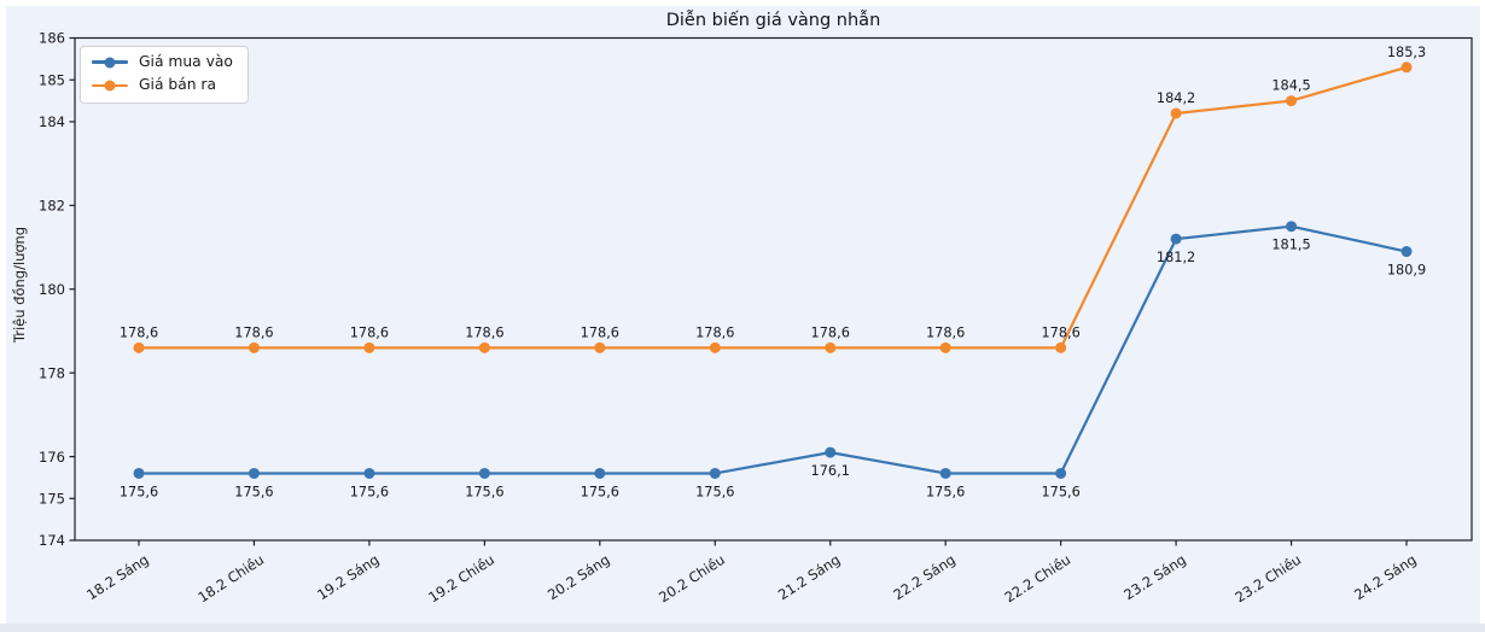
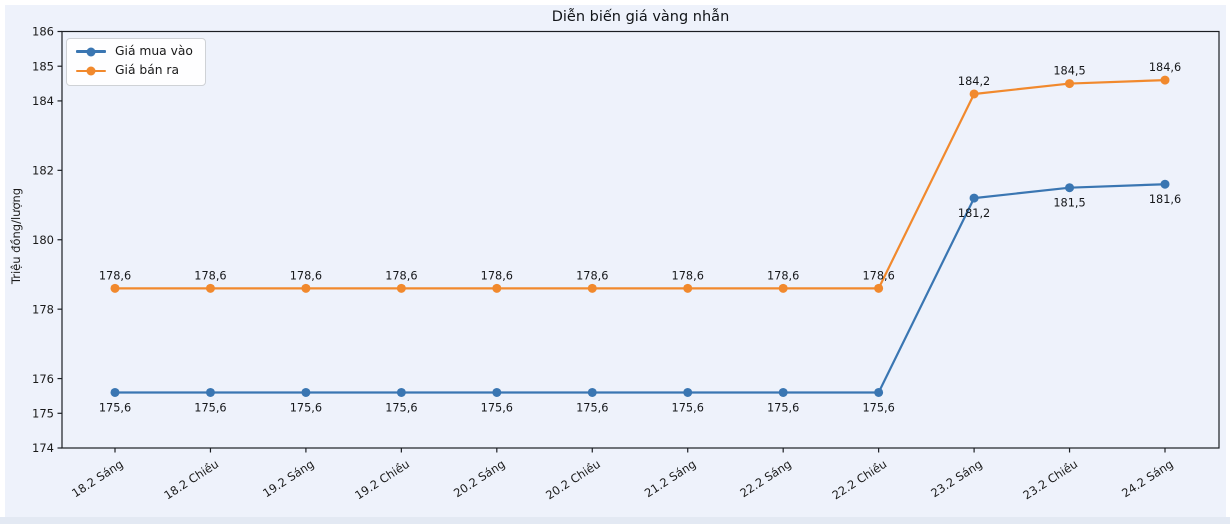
Giá mua vào/21.2 Sáng: 176,1 -> 175,6
Giá mua vào/24.2 Sáng: 180,9 -> 181,6
Giá bán ra/24.2 Sáng: 185,3 -> 184,6
